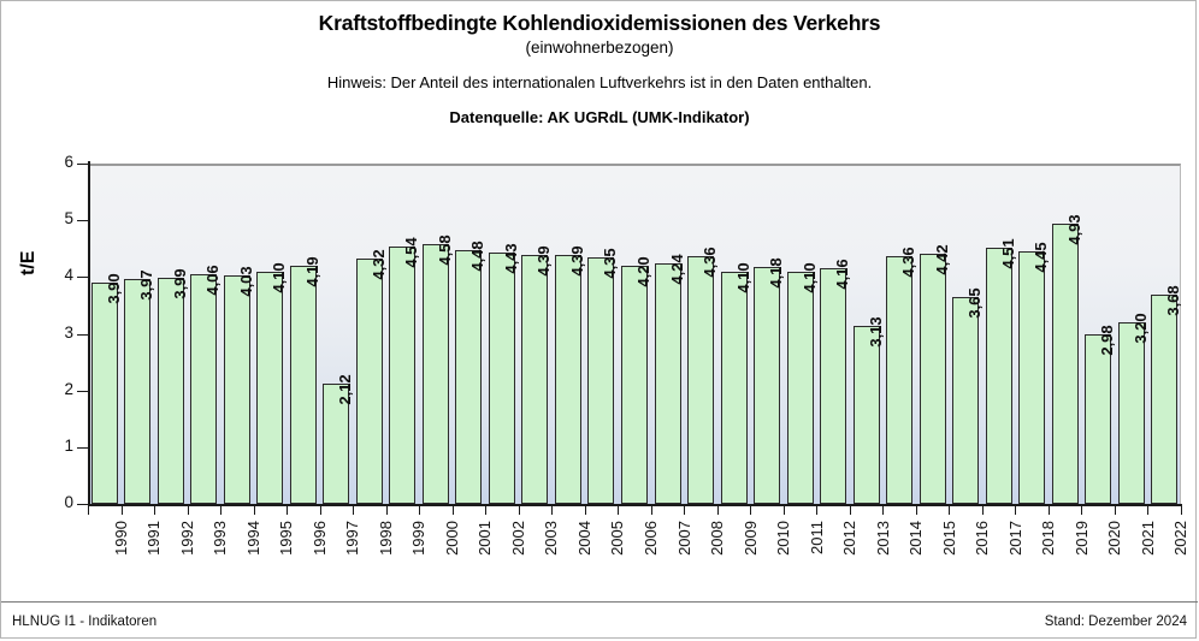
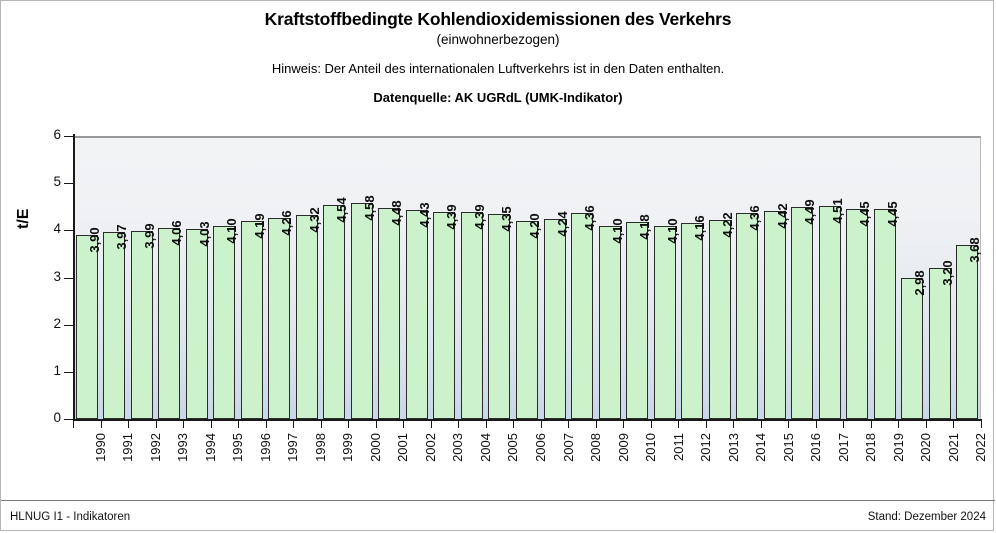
1997: 2,12 -> 4,26
2013: 3,13 -> 4,22
2016: 3,65 -> 4,49
2019: 4,93 -> 4,45
